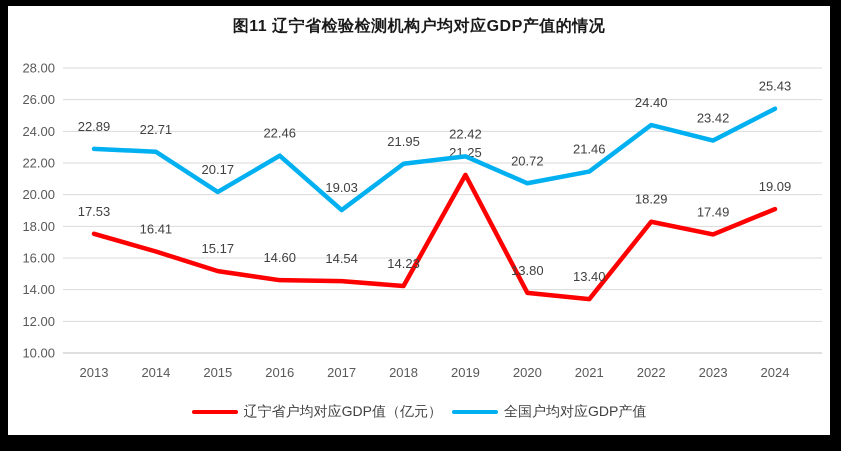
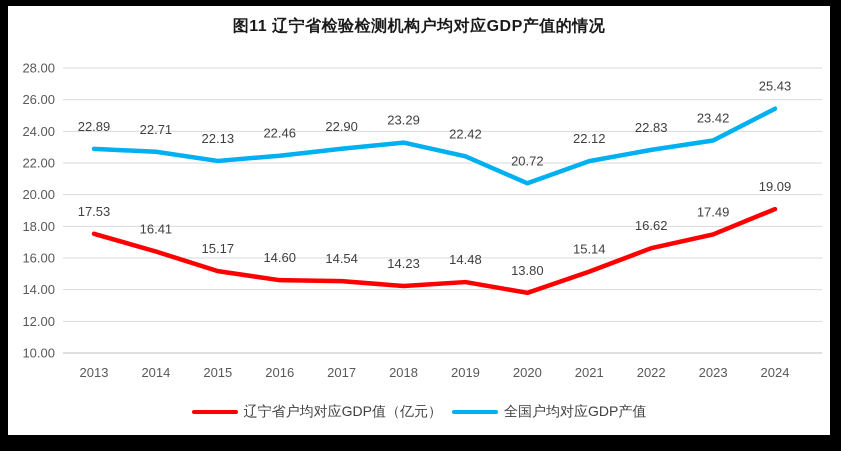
全国户均对应GDP产值/2015: 20.17 -> 22.13
全国户均对应GDP产值/2017: 19.03 -> 22.90
全国户均对应GDP产值/2018: 21.95 -> 23.29
辽宁省户均对应GDP值（亿元）/2019: 21.25 -> 14.48
辽宁省户均对应GDP值（亿元）/2021: 13.40 -> 15.14
全国户均对应GDP产值/2021: 21.46 -> 22.12
辽宁省户均对应GDP值（亿元）/2022: 18.29 -> 16.62
全国户均对应GDP产值/2022: 24.40 -> 22.83
